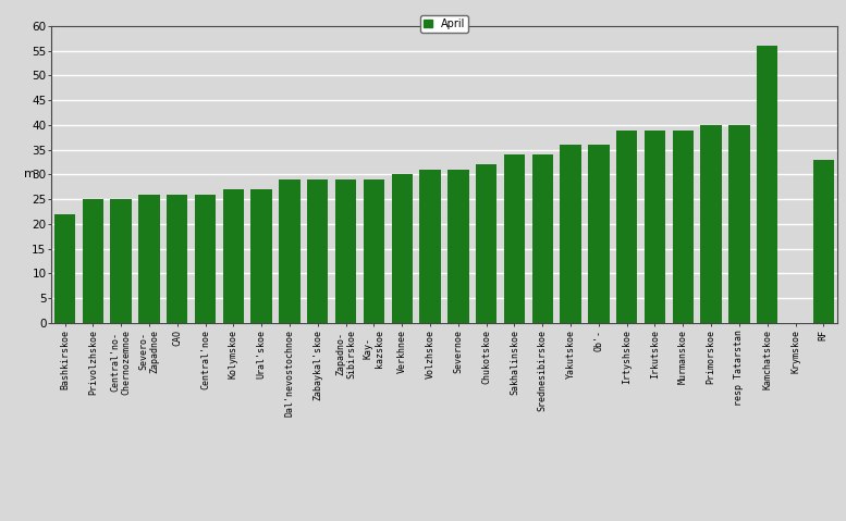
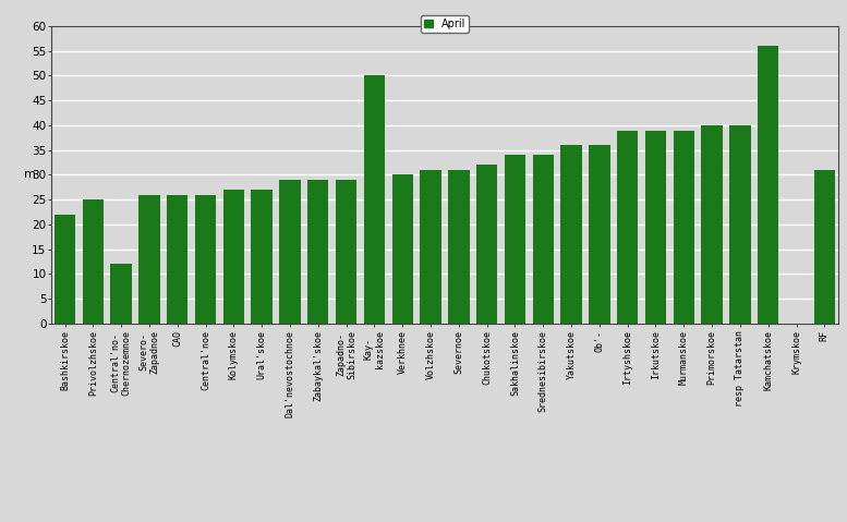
Central'no- Chernozemnoe: 25 -> 12
Kay- kazskoe: 29 -> 50
RF: 33 -> 31
